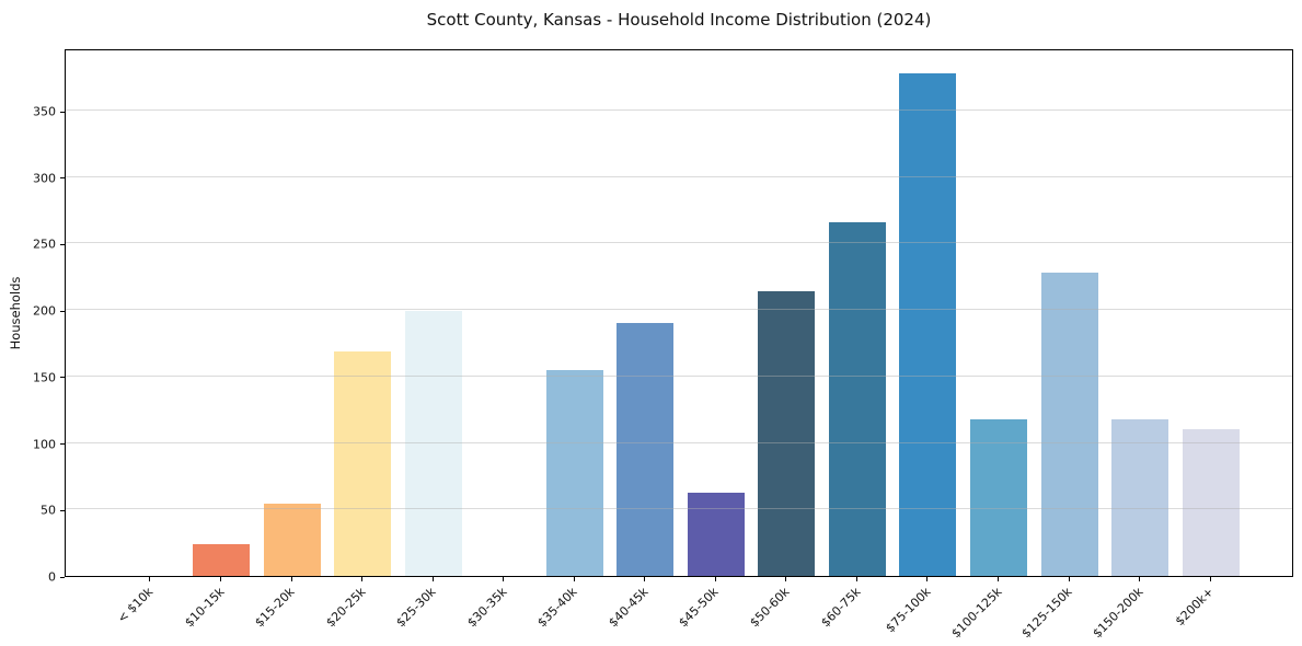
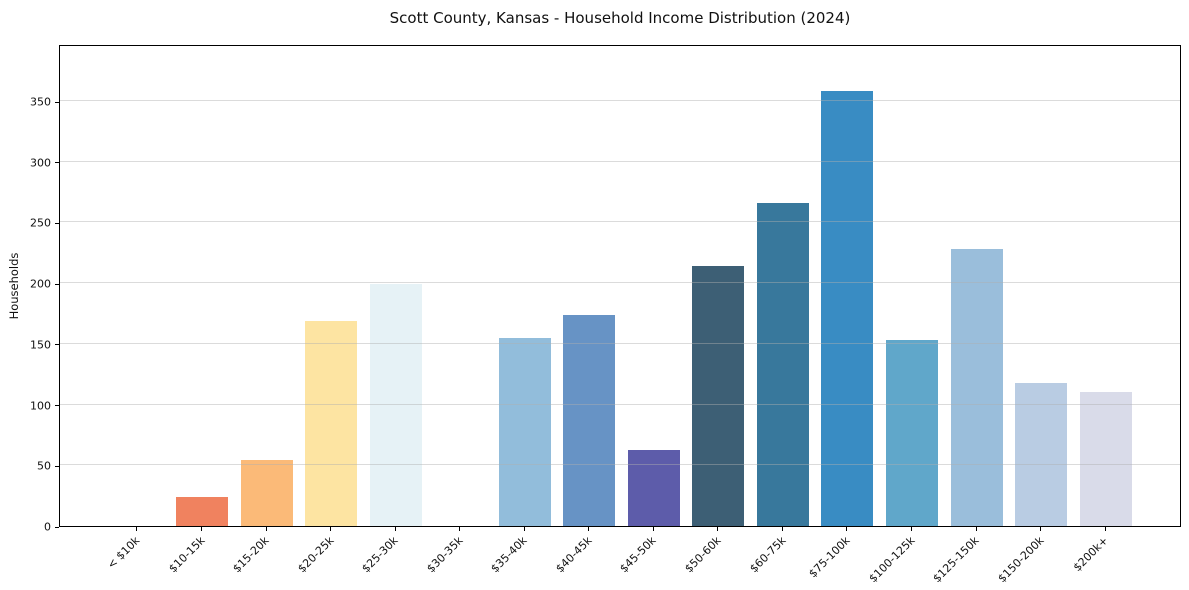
$40-45k: 190 -> 174
$75-100k: 378 -> 358
$100-125k: 118 -> 153
